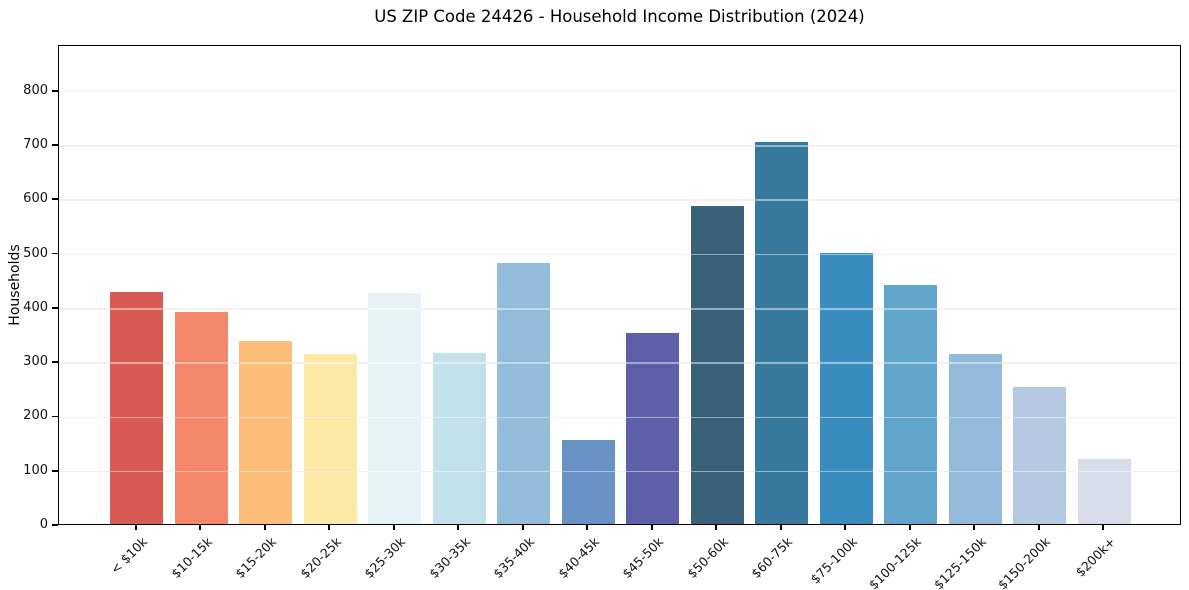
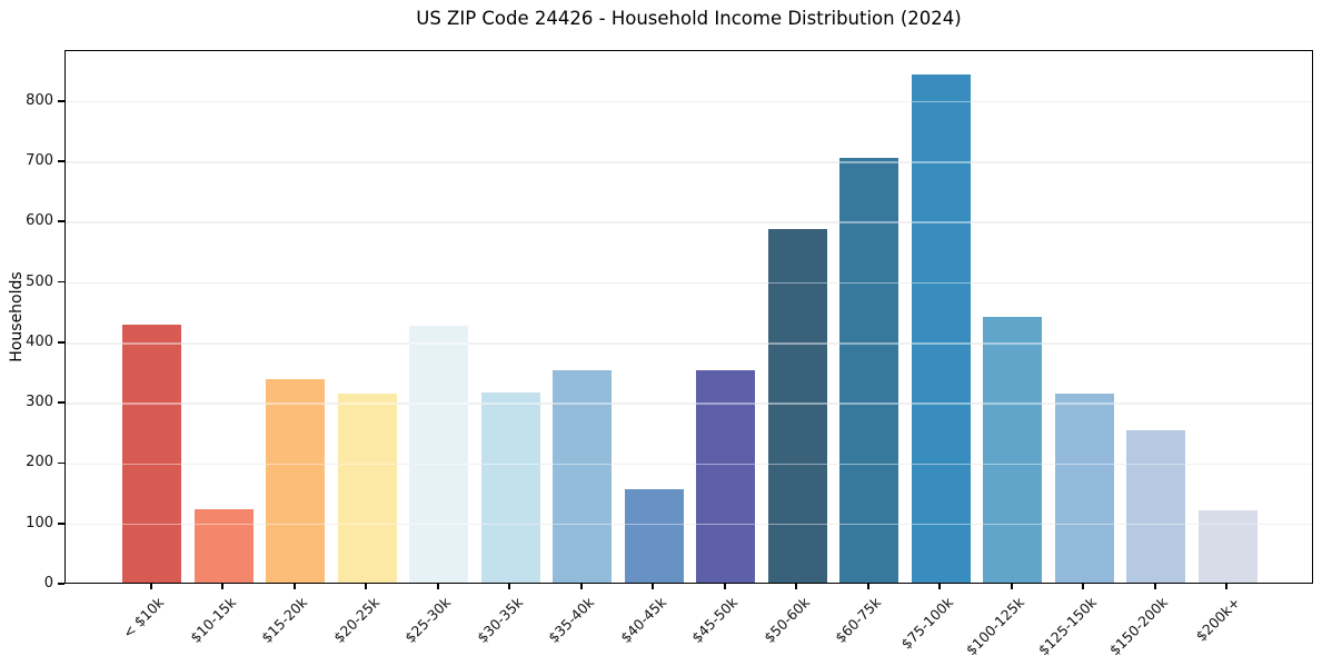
$10-15k: 390 -> 120
$35-40k: 480 -> 350
$75-100k: 500 -> 840
